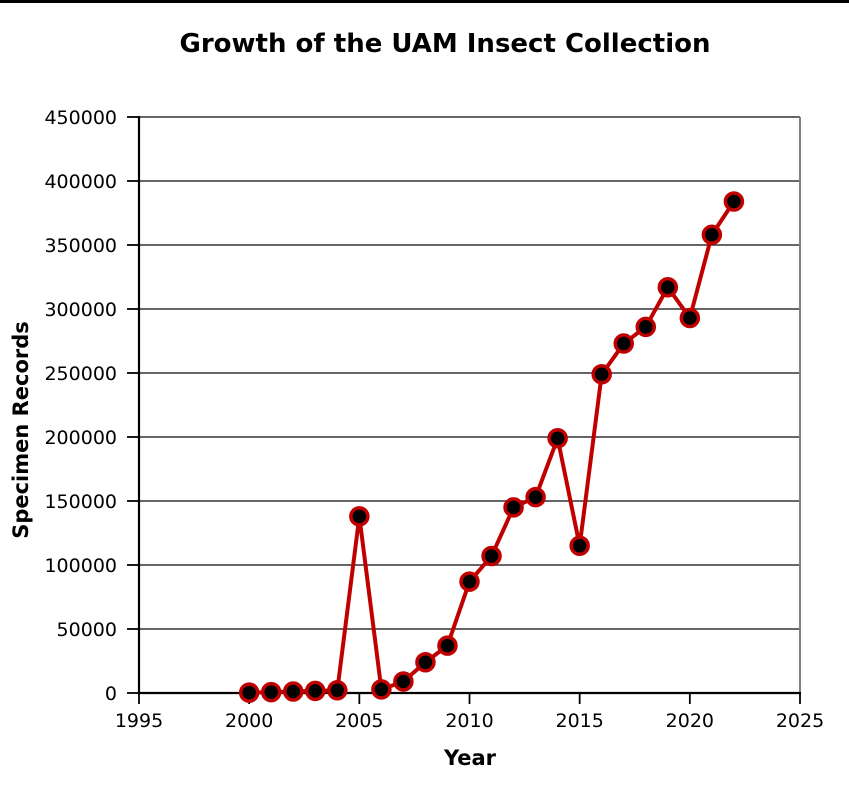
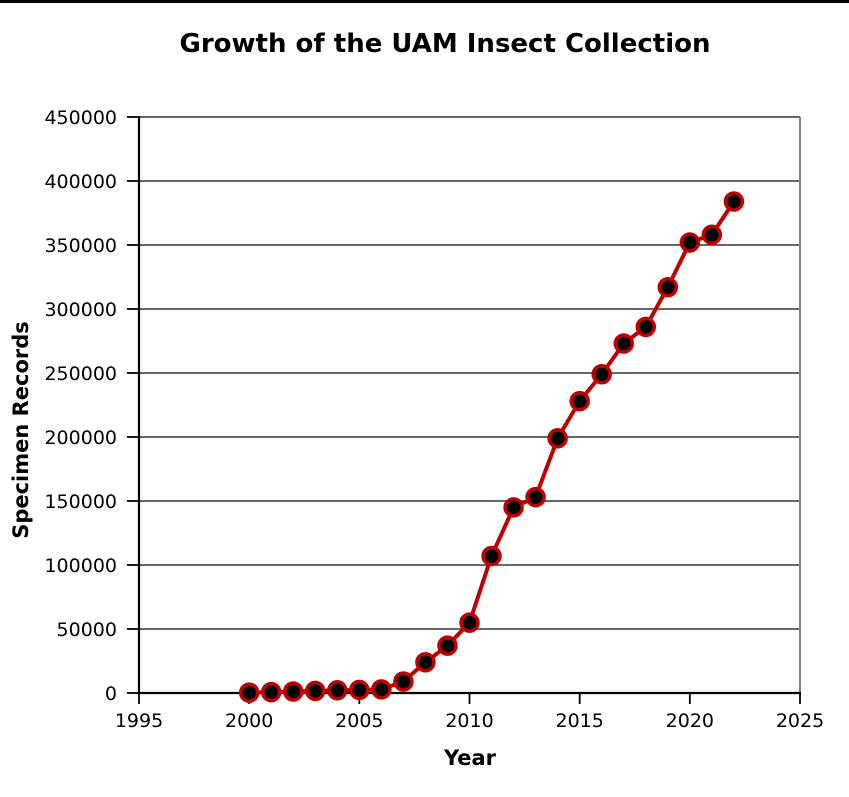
2005: 138000 -> 2000
2010: 87000 -> 55000
2015: 115000 -> 228000
2020: 293000 -> 352000
